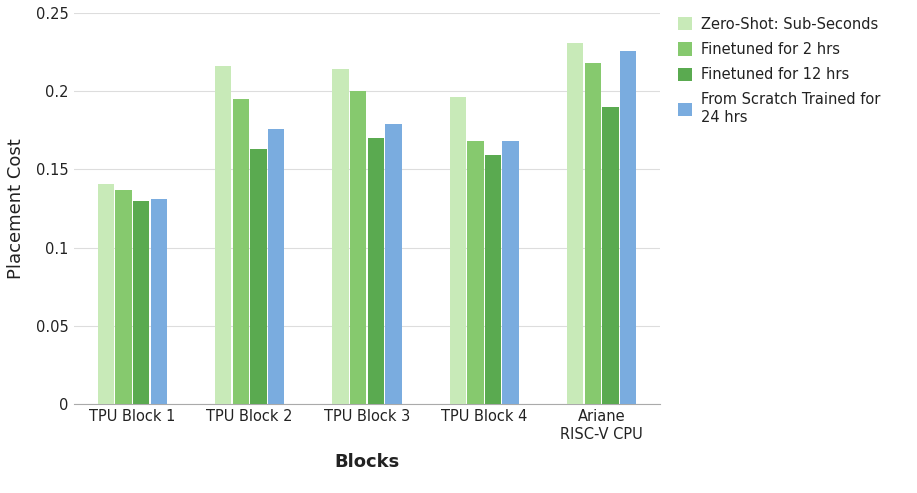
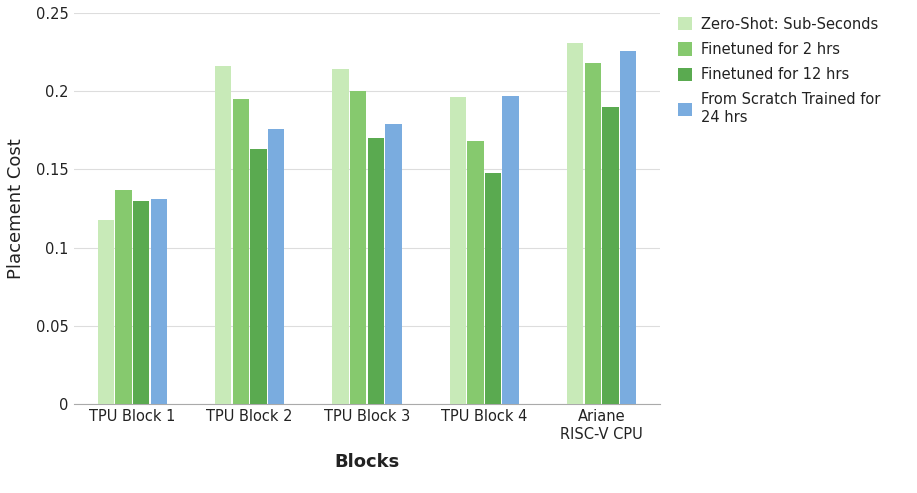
Zero-Shot: Sub-Seconds/TPU Block 1: 0.141 -> 0.118
Finetuned for 12 hrs/TPU Block 4: 0.159 -> 0.148
From Scratch Trained for 24 hrs/TPU Block 4: 0.168 -> 0.197
